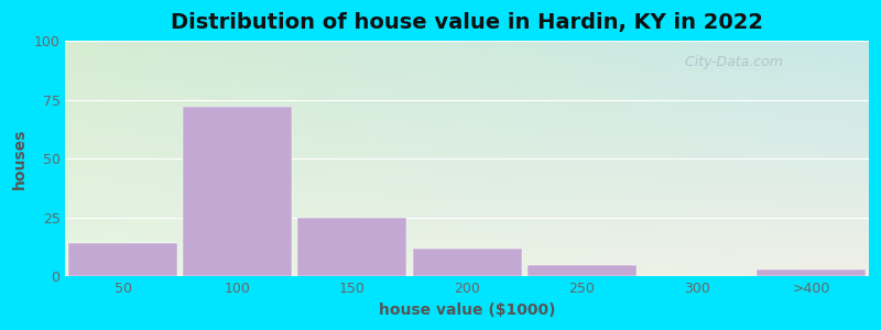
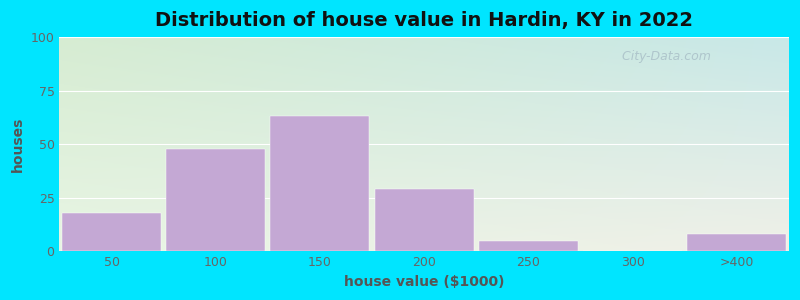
50: 14 -> 18
100: 72 -> 48
150: 25 -> 63
200: 12 -> 29
>400: 3 -> 8
